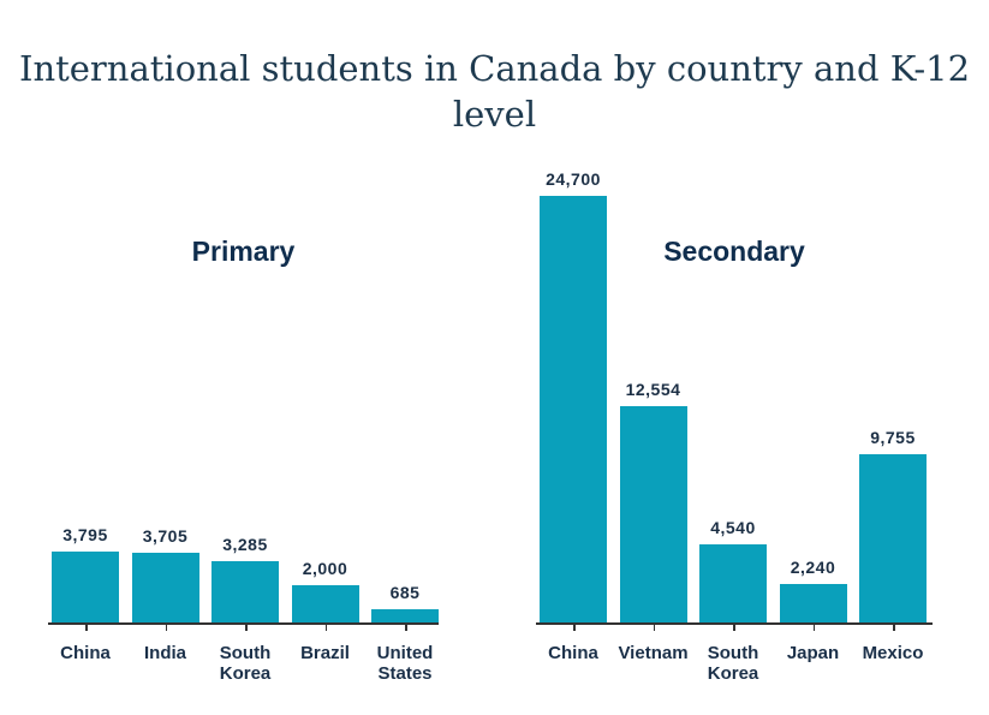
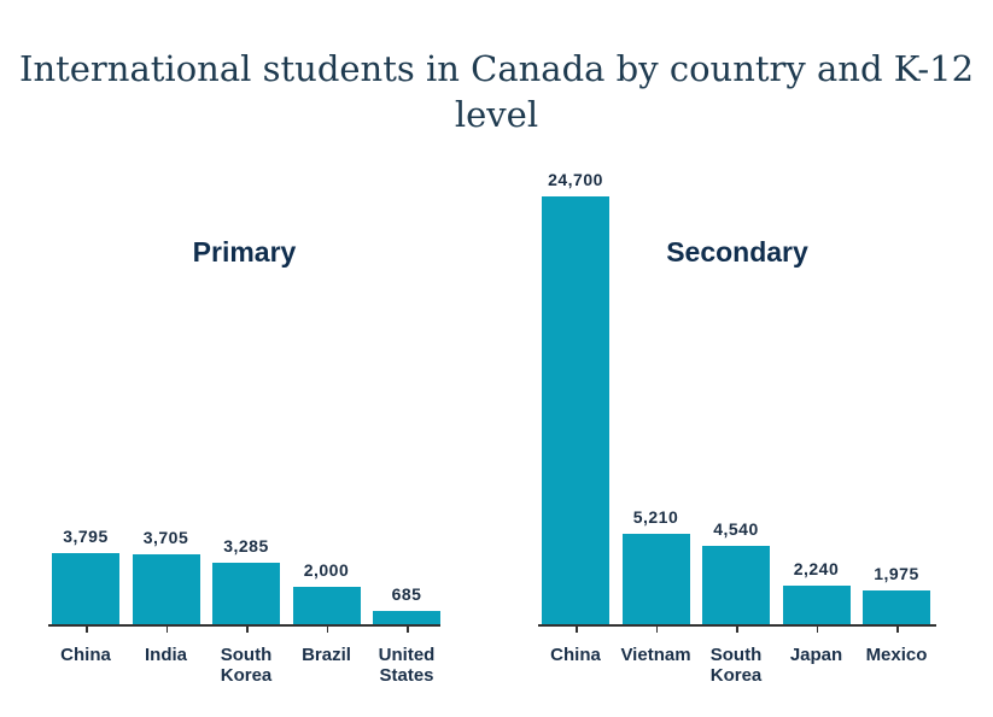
Secondary/Vietnam: 12,554 -> 5,210
Secondary/Mexico: 9,755 -> 1,975
